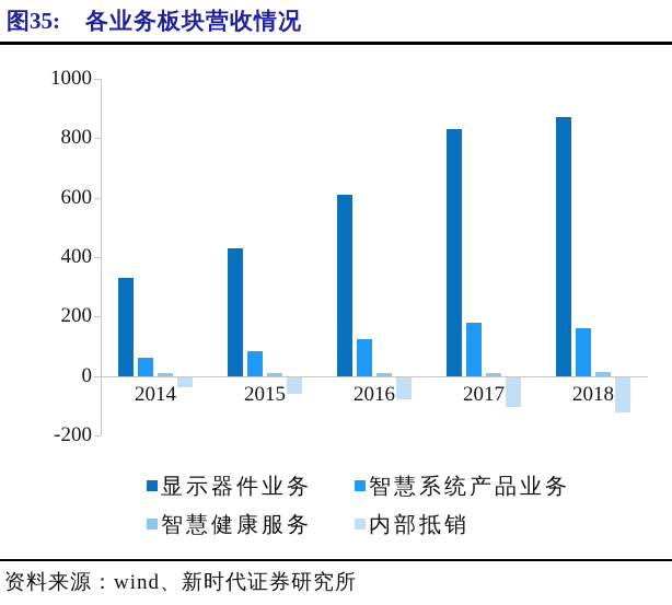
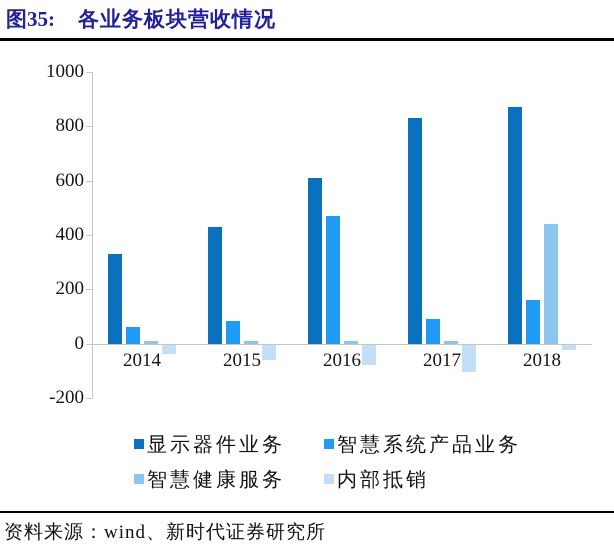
智慧系统产品业务/2016: 120 -> 470
智慧系统产品业务/2017: 180 -> 90
智慧健康服务/2018: 10 -> 440
内部抵销/2018: -120 -> -20
